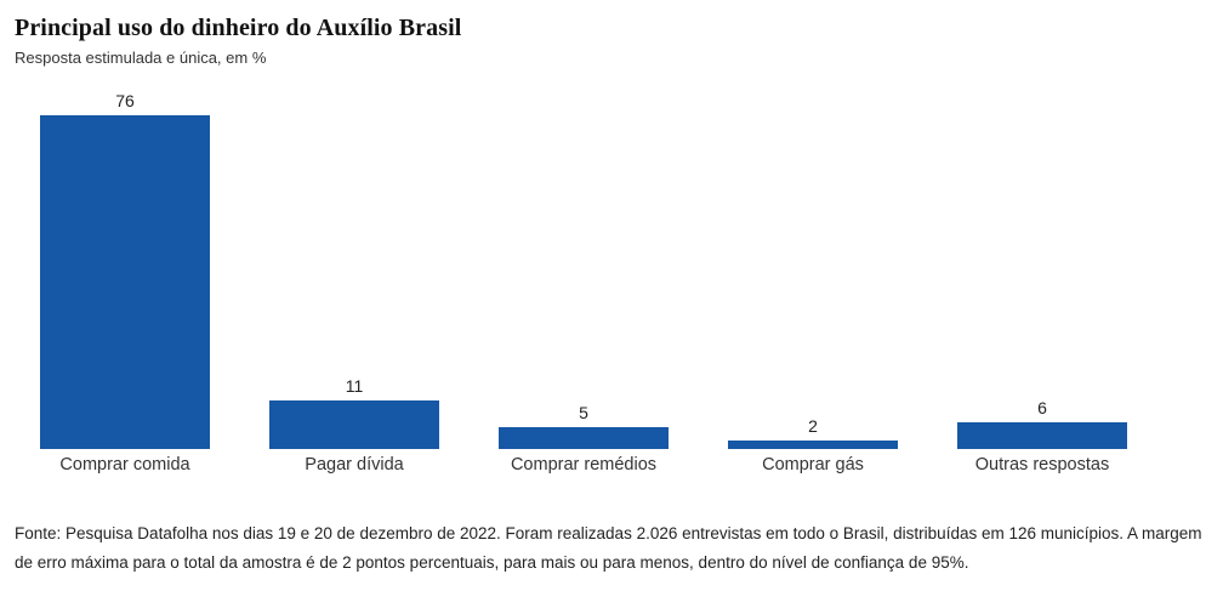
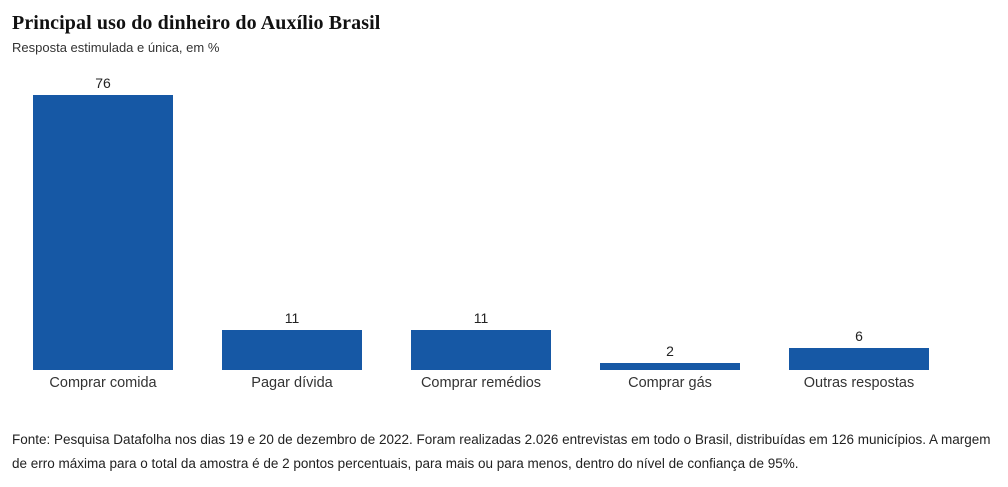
Comprar remédios: 5 -> 11
